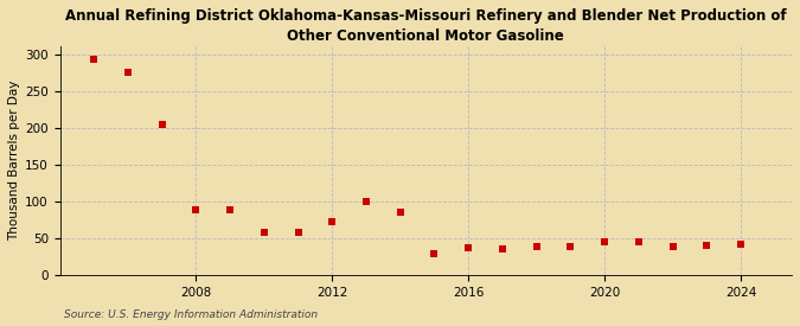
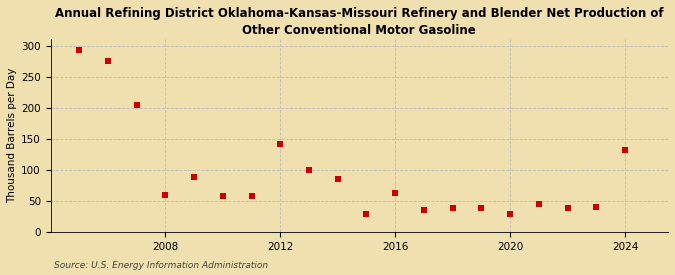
2008: 88 -> 60
2012: 72 -> 142
2016: 37 -> 62
2020: 45 -> 28
2024: 42 -> 132
